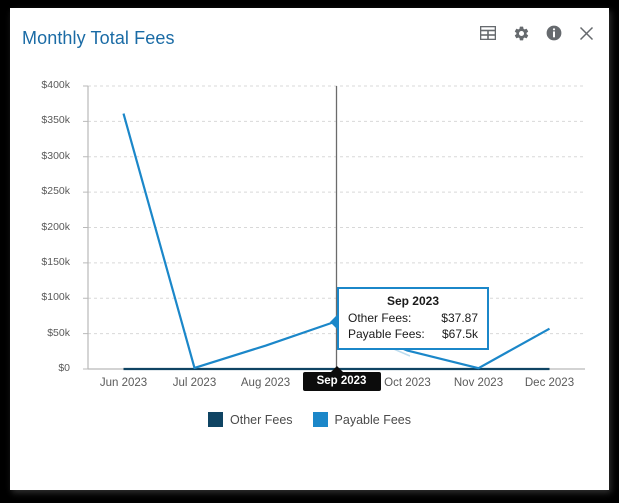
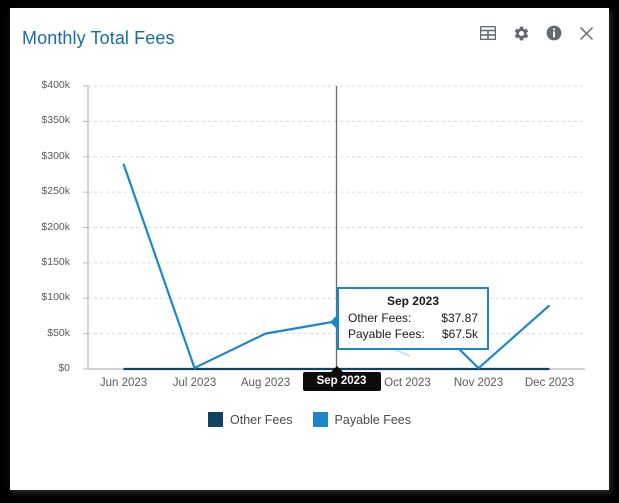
Payable Fees/Jun 2023: $360k -> $290k
Payable Fees/Aug 2023: $30k -> $50k
Payable Fees/Oct 2023: $30k -> $100k
Payable Fees/Dec 2023: $60k -> $90k
